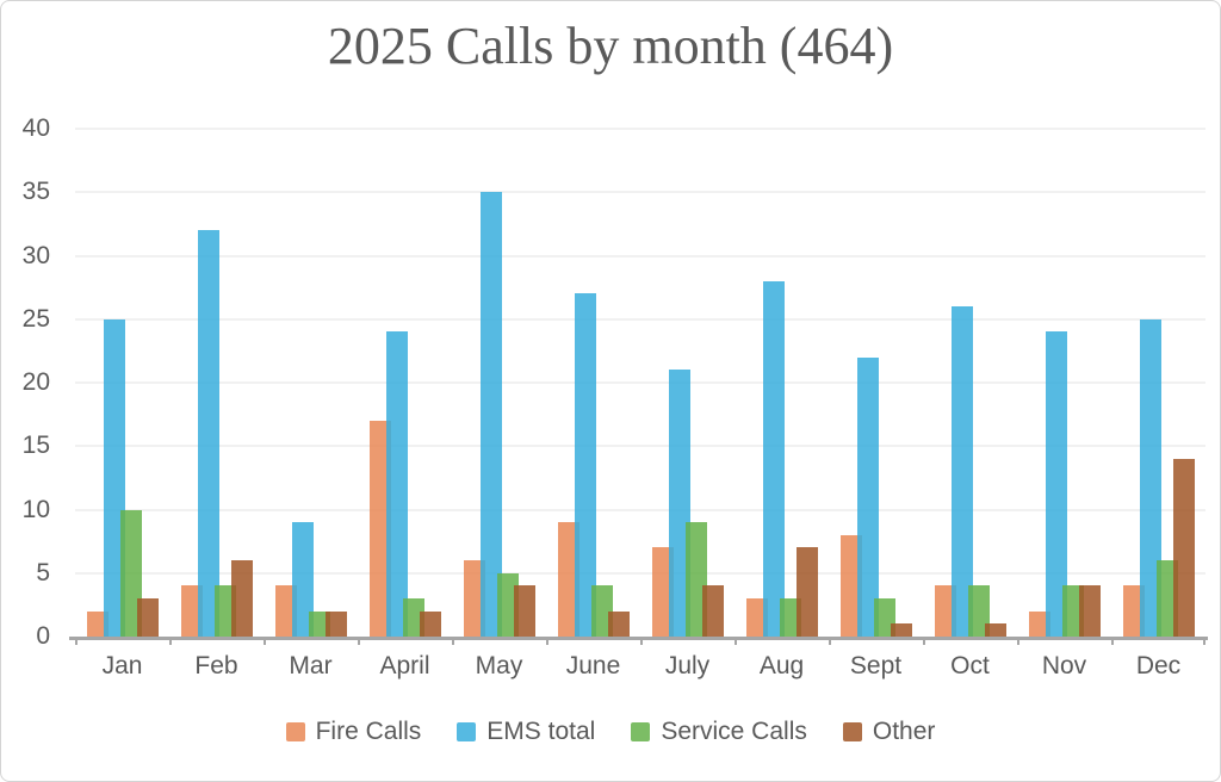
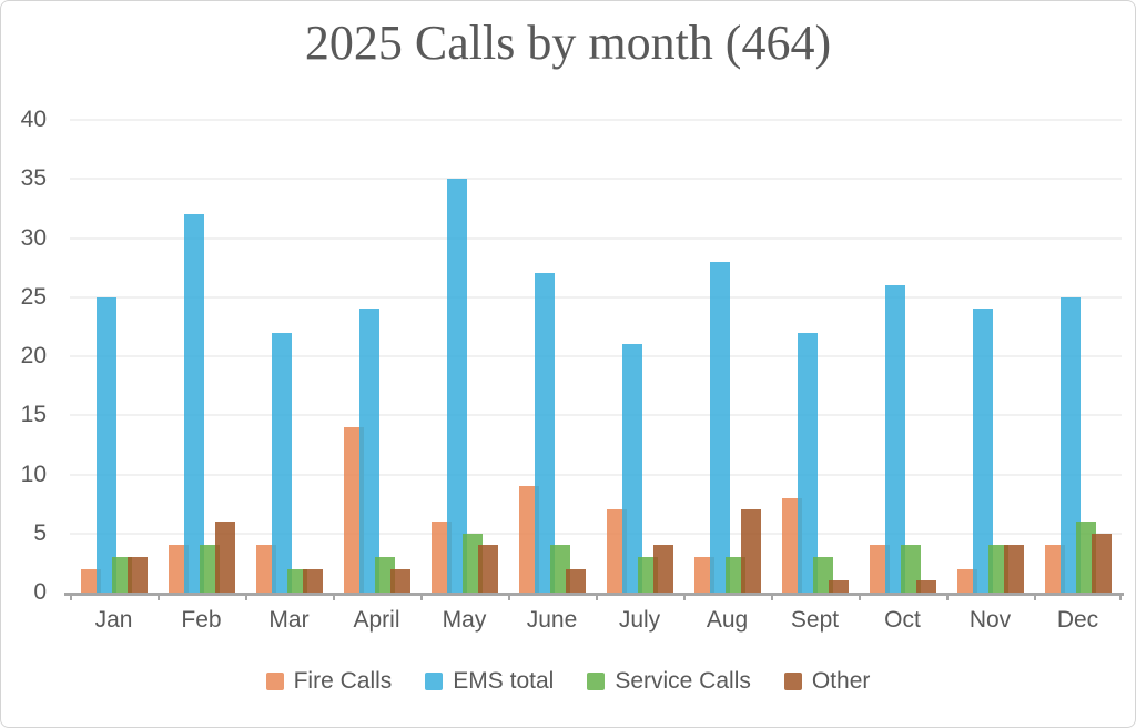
Service Calls/Jan: 10 -> 3
EMS total/Mar: 9 -> 22
Fire Calls/April: 17 -> 14
Service Calls/July: 9 -> 3
Other/Dec: 14 -> 5
